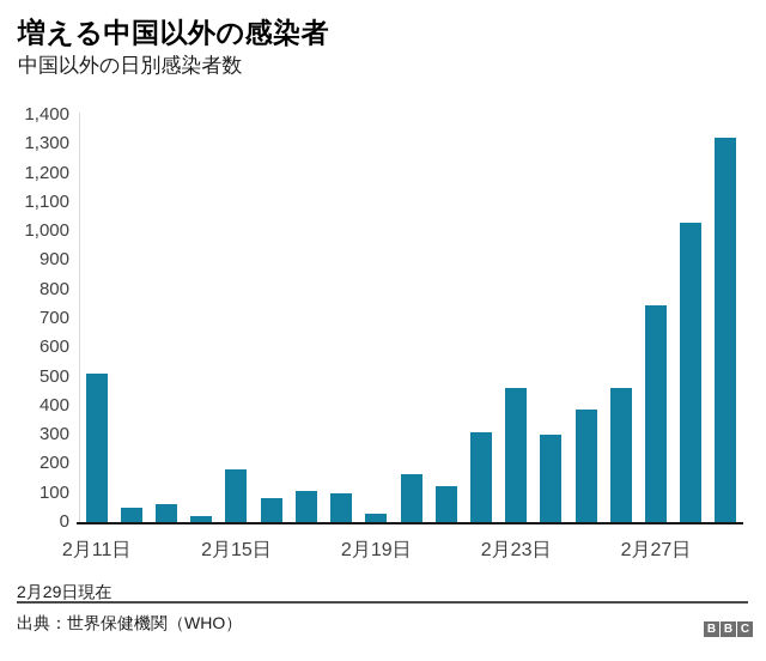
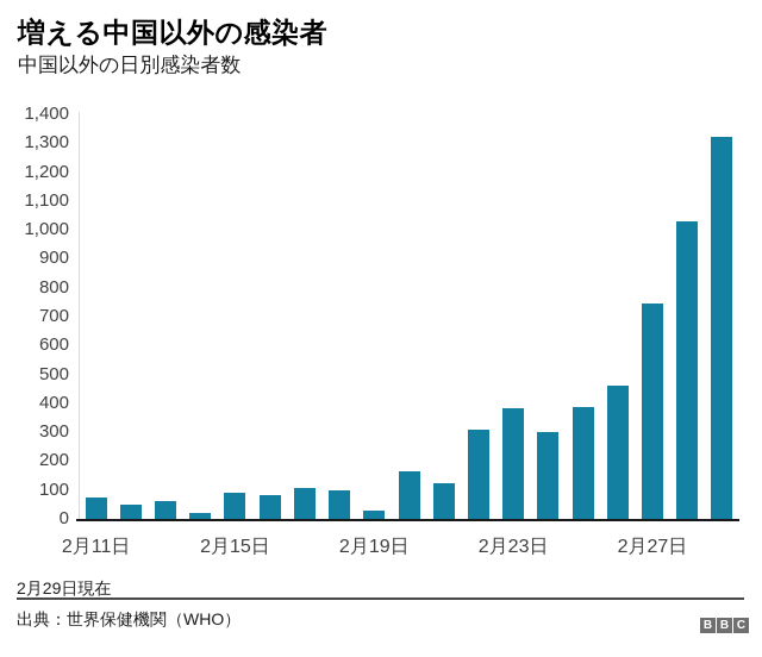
2月11日: 510 -> 80
2月15日: 180 -> 90
2月23日: 460 -> 380
